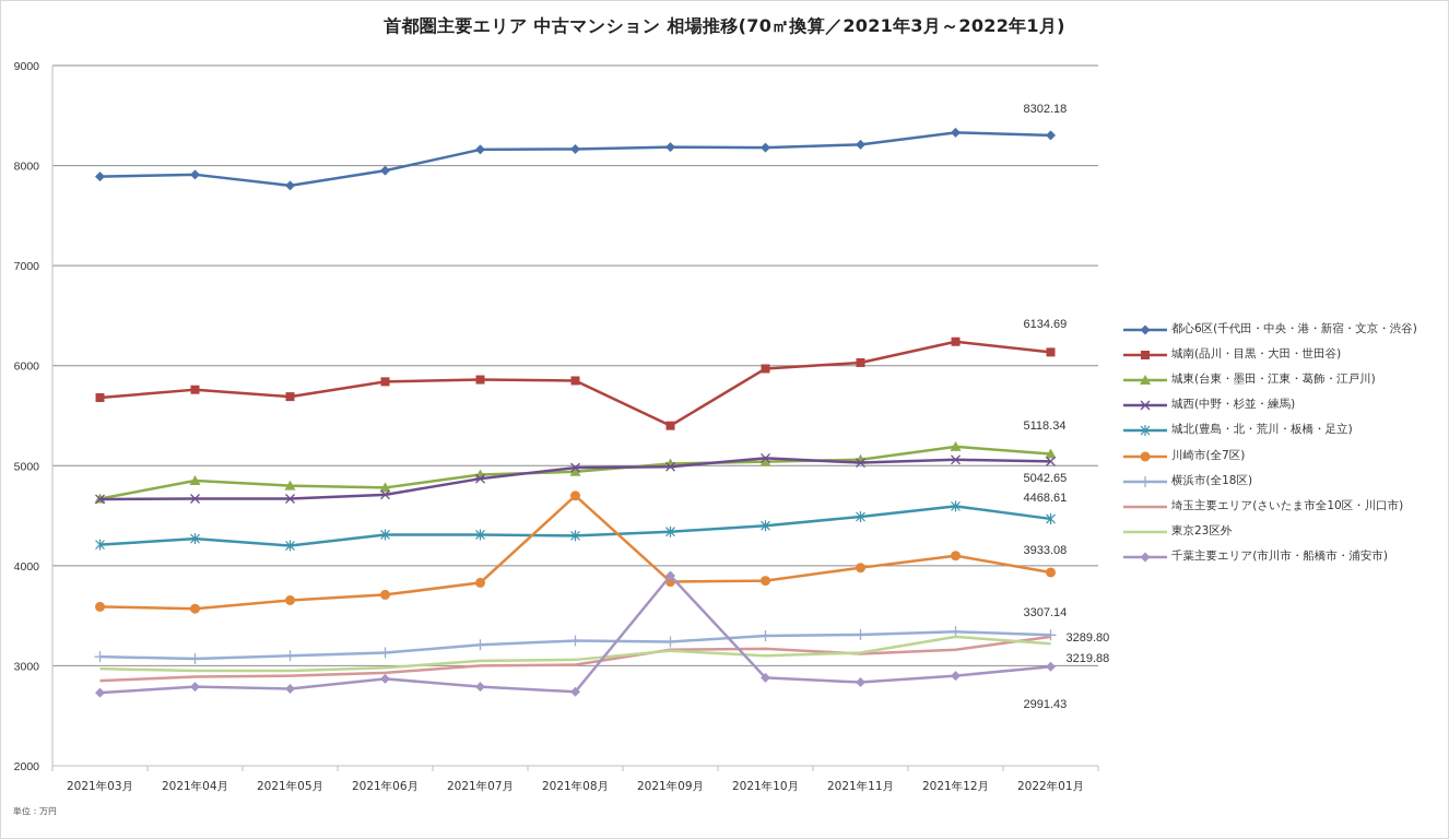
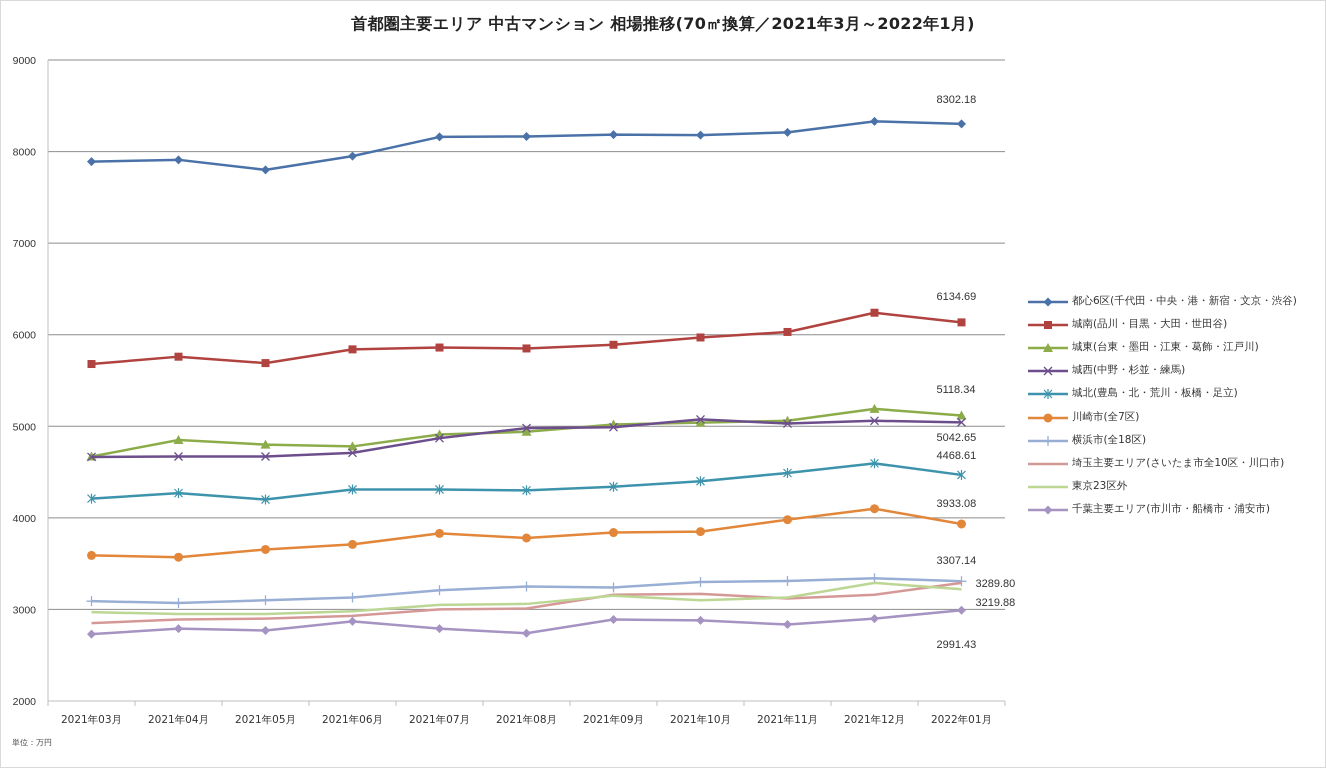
川崎市(全7区)/2021年08月: 4700 -> 3800
城南(品川・目黒・大田・世田谷)/2021年09月: 5400 -> 5900
千葉主要エリア(市川市・船橋市・浦安市)/2021年09月: 3900 -> 2900
